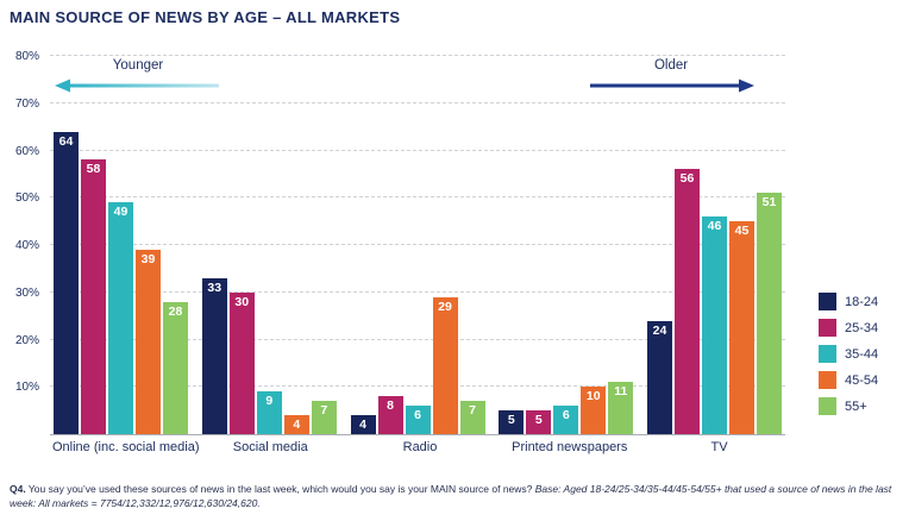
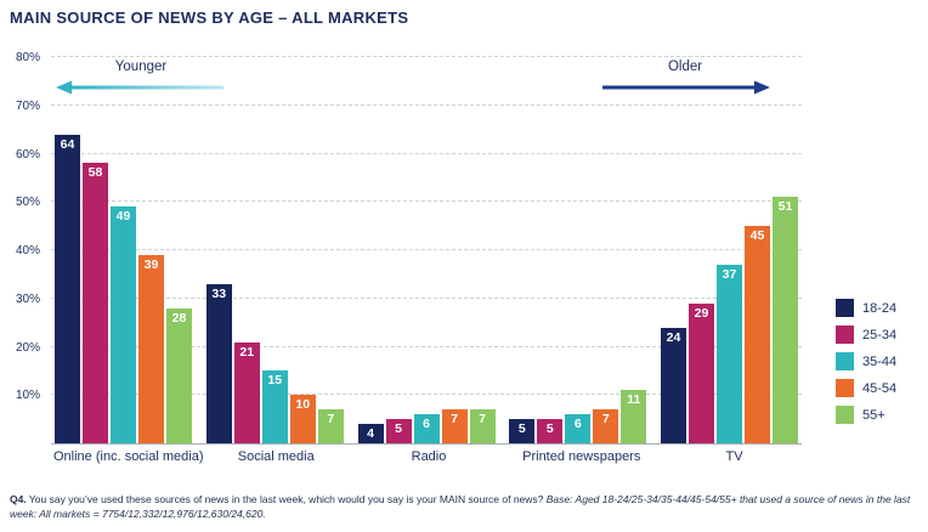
25-34/Social media: 30 -> 21
35-44/Social media: 9 -> 15
45-54/Social media: 4 -> 10
25-34/Radio: 8 -> 5
45-54/Radio: 29 -> 7
45-54/Printed newspapers: 10 -> 7
25-34/TV: 56 -> 29
35-44/TV: 46 -> 37
